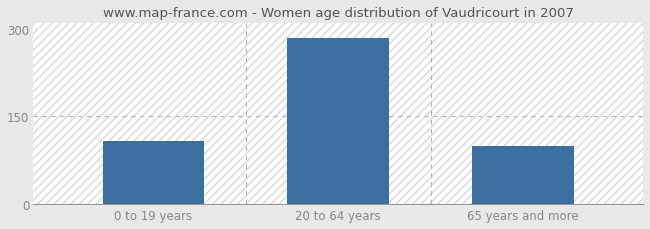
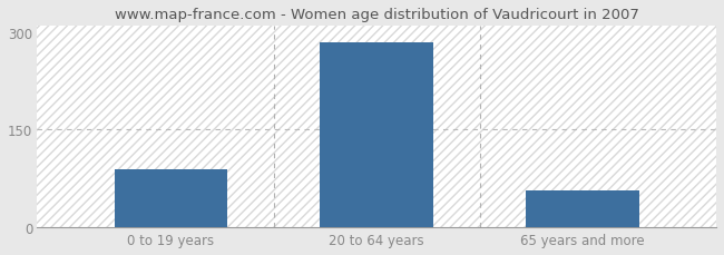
0 to 19 years: 108 -> 90
65 years and more: 100 -> 56
